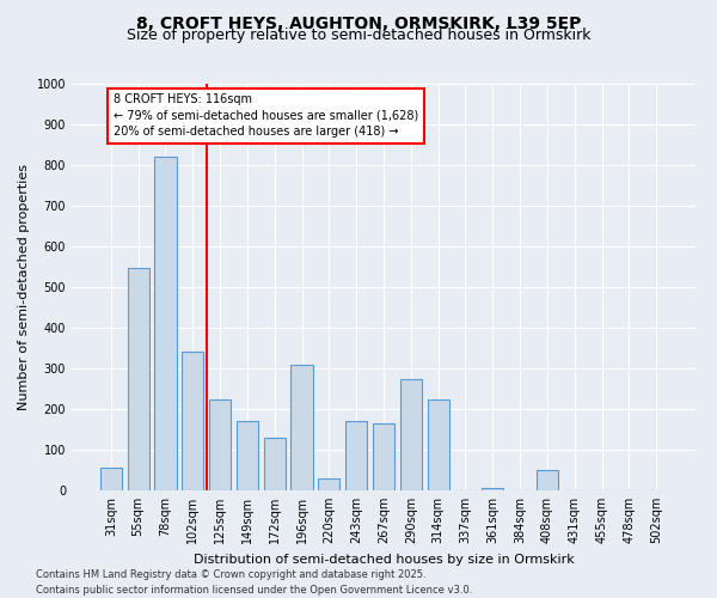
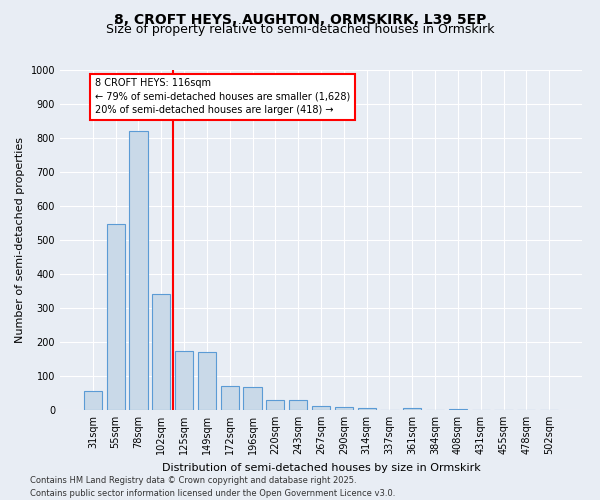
125sqm: 225 -> 175
172sqm: 130 -> 70
196sqm: 310 -> 68
243sqm: 170 -> 28
267sqm: 165 -> 12
290sqm: 275 -> 10
314sqm: 225 -> 7
408sqm: 50 -> 4
